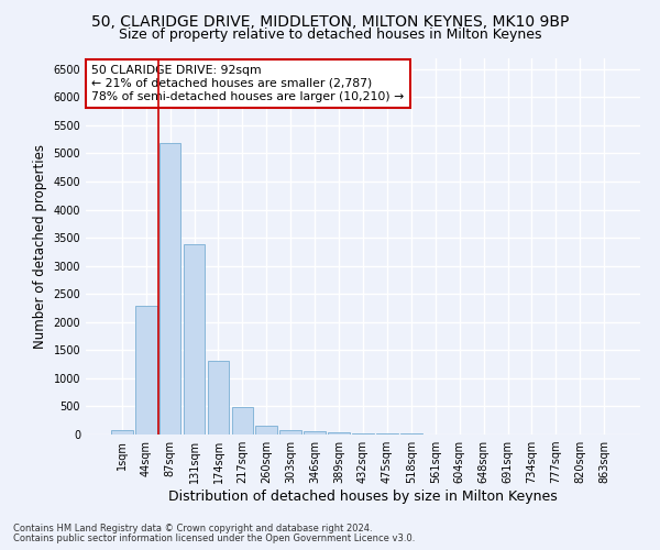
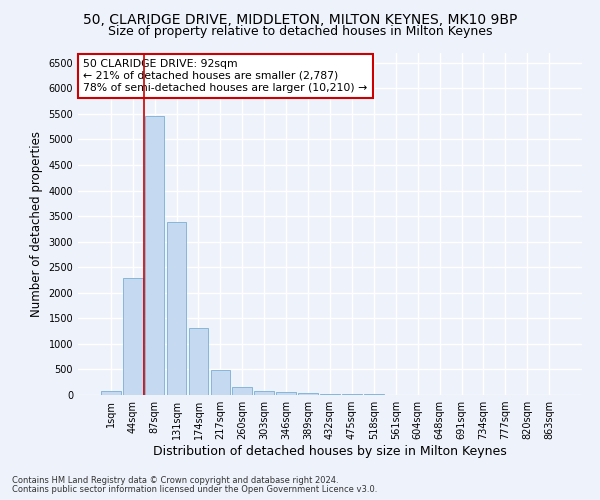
87sqm: 5180 -> 5450
